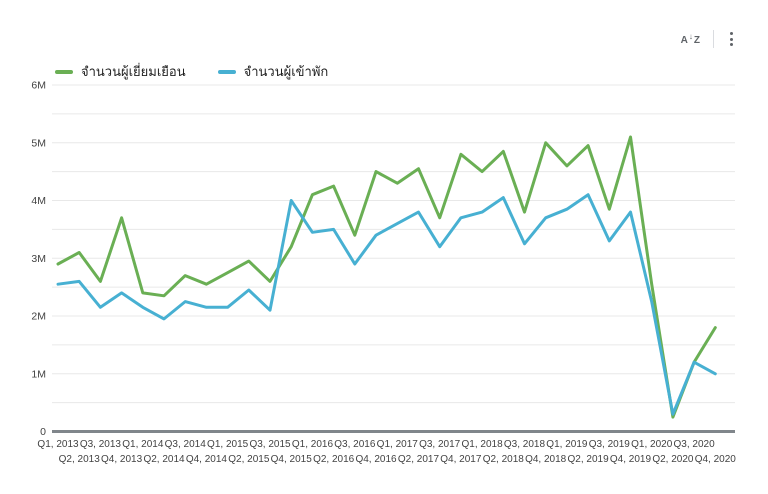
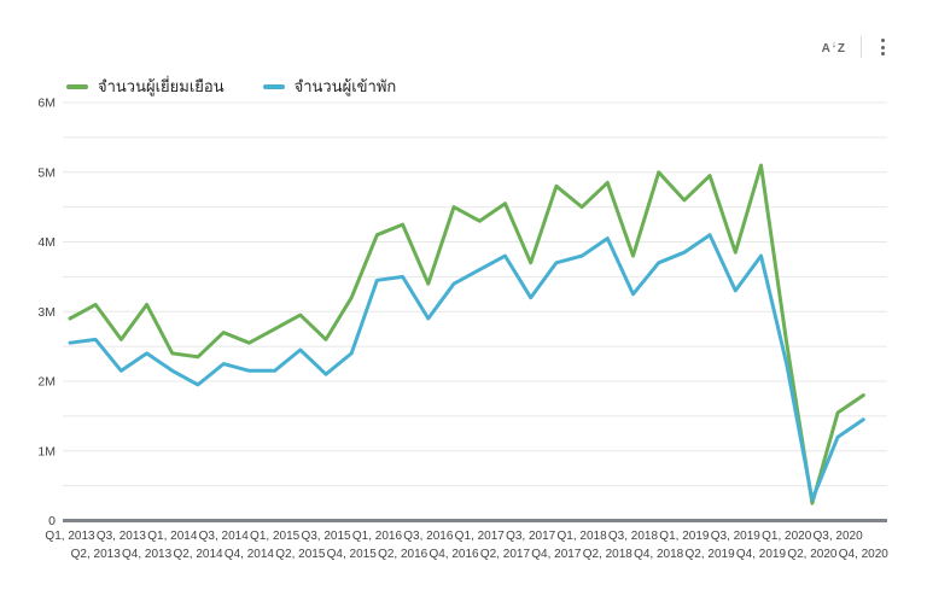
จำนวนผู้เยี่ยมเยือน/Q4, 2013: 3.7M -> 3.1M
จำนวนผู้เข้าพัก/Q4, 2015: 4.0M -> 2.4M
จำนวนผู้เยี่ยมเยือน/Q3, 2020: 1.2M -> 1.6M
จำนวนผู้เข้าพัก/Q4, 2020: 1.0M -> 1.4M
